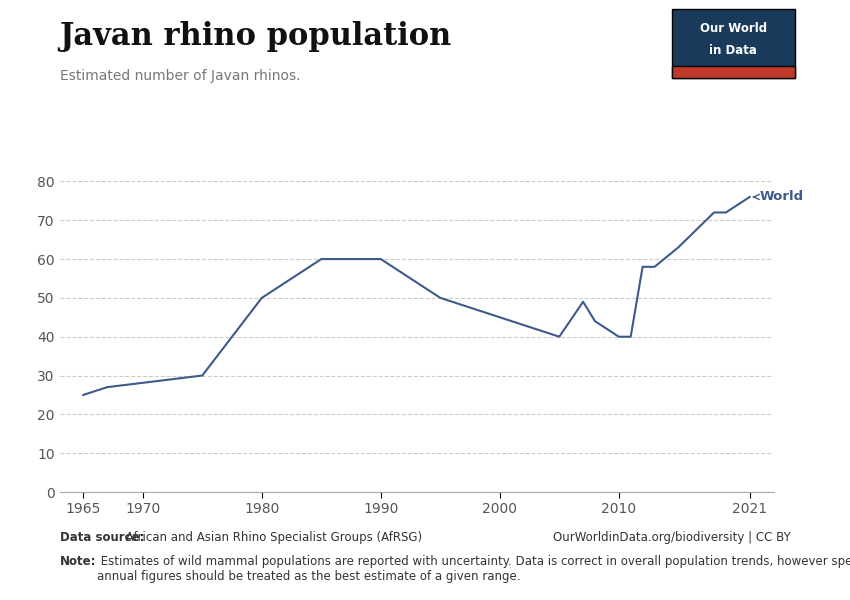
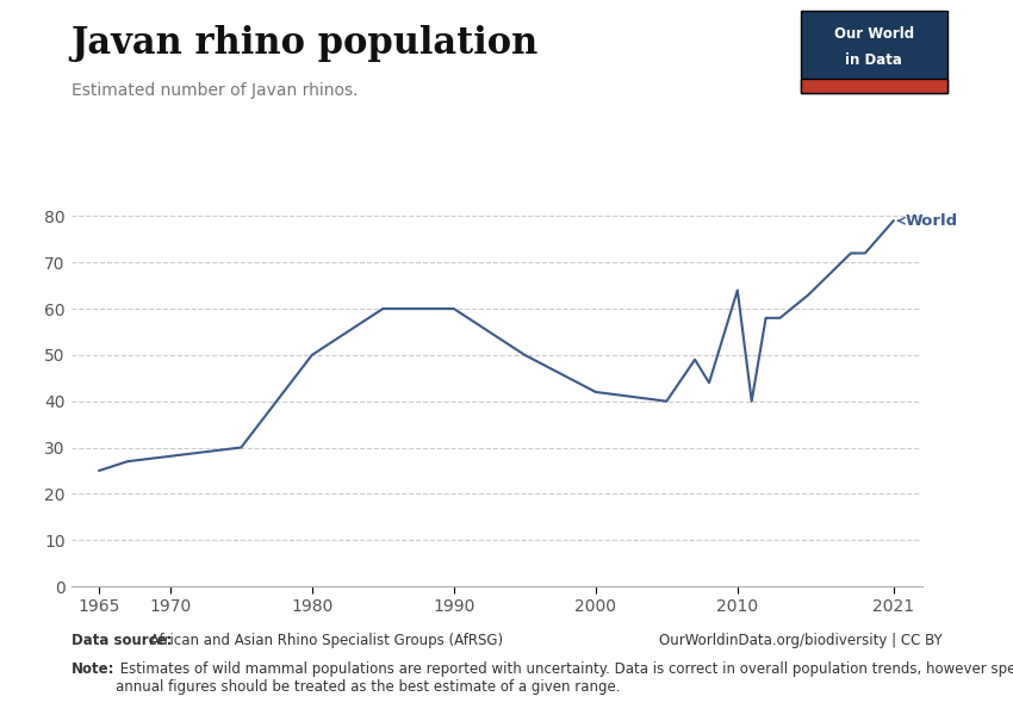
2000: 45 -> 42
2010: 40 -> 64
2021: 76 -> 79
